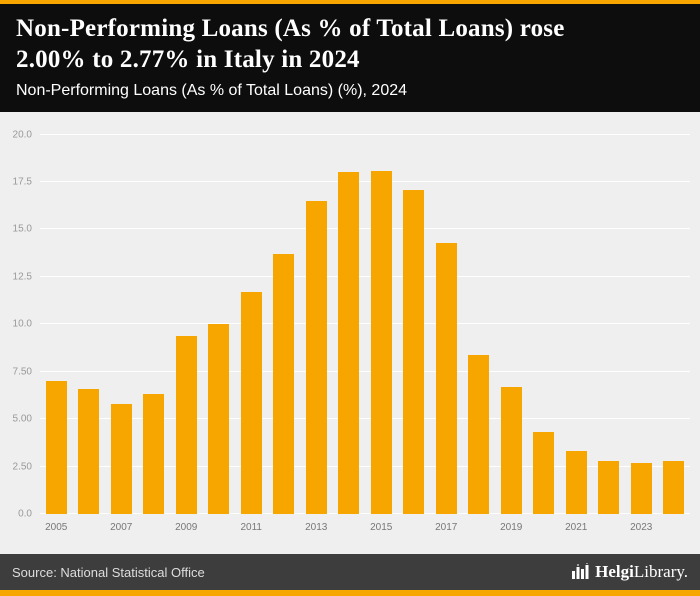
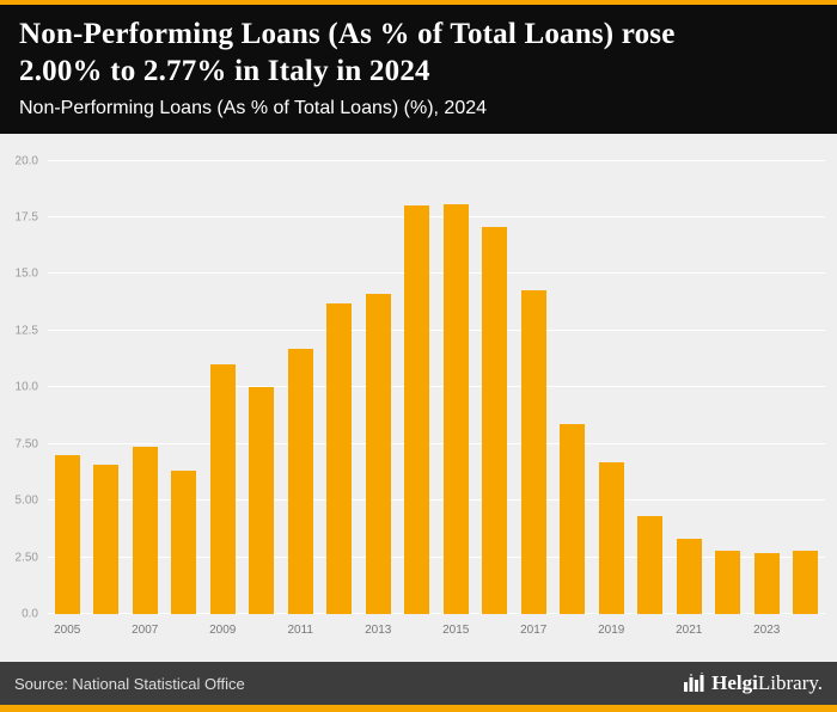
2007: 5.8 -> 7.4
2009: 9.4 -> 11.0
2013: 16.5 -> 14.1
